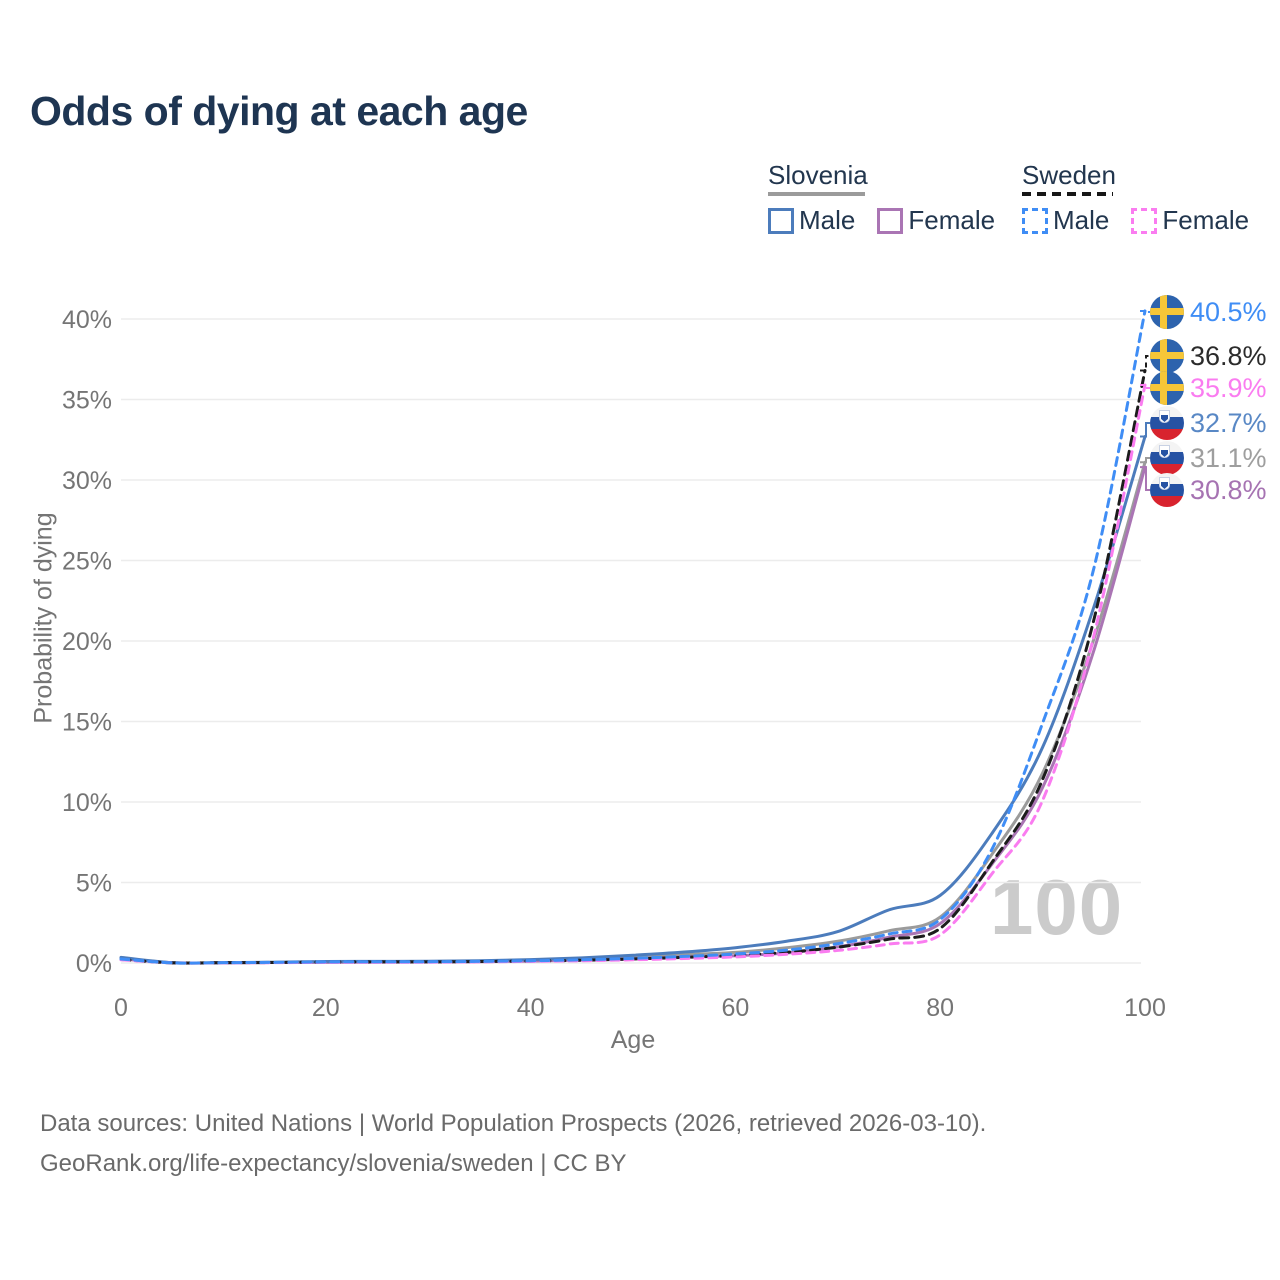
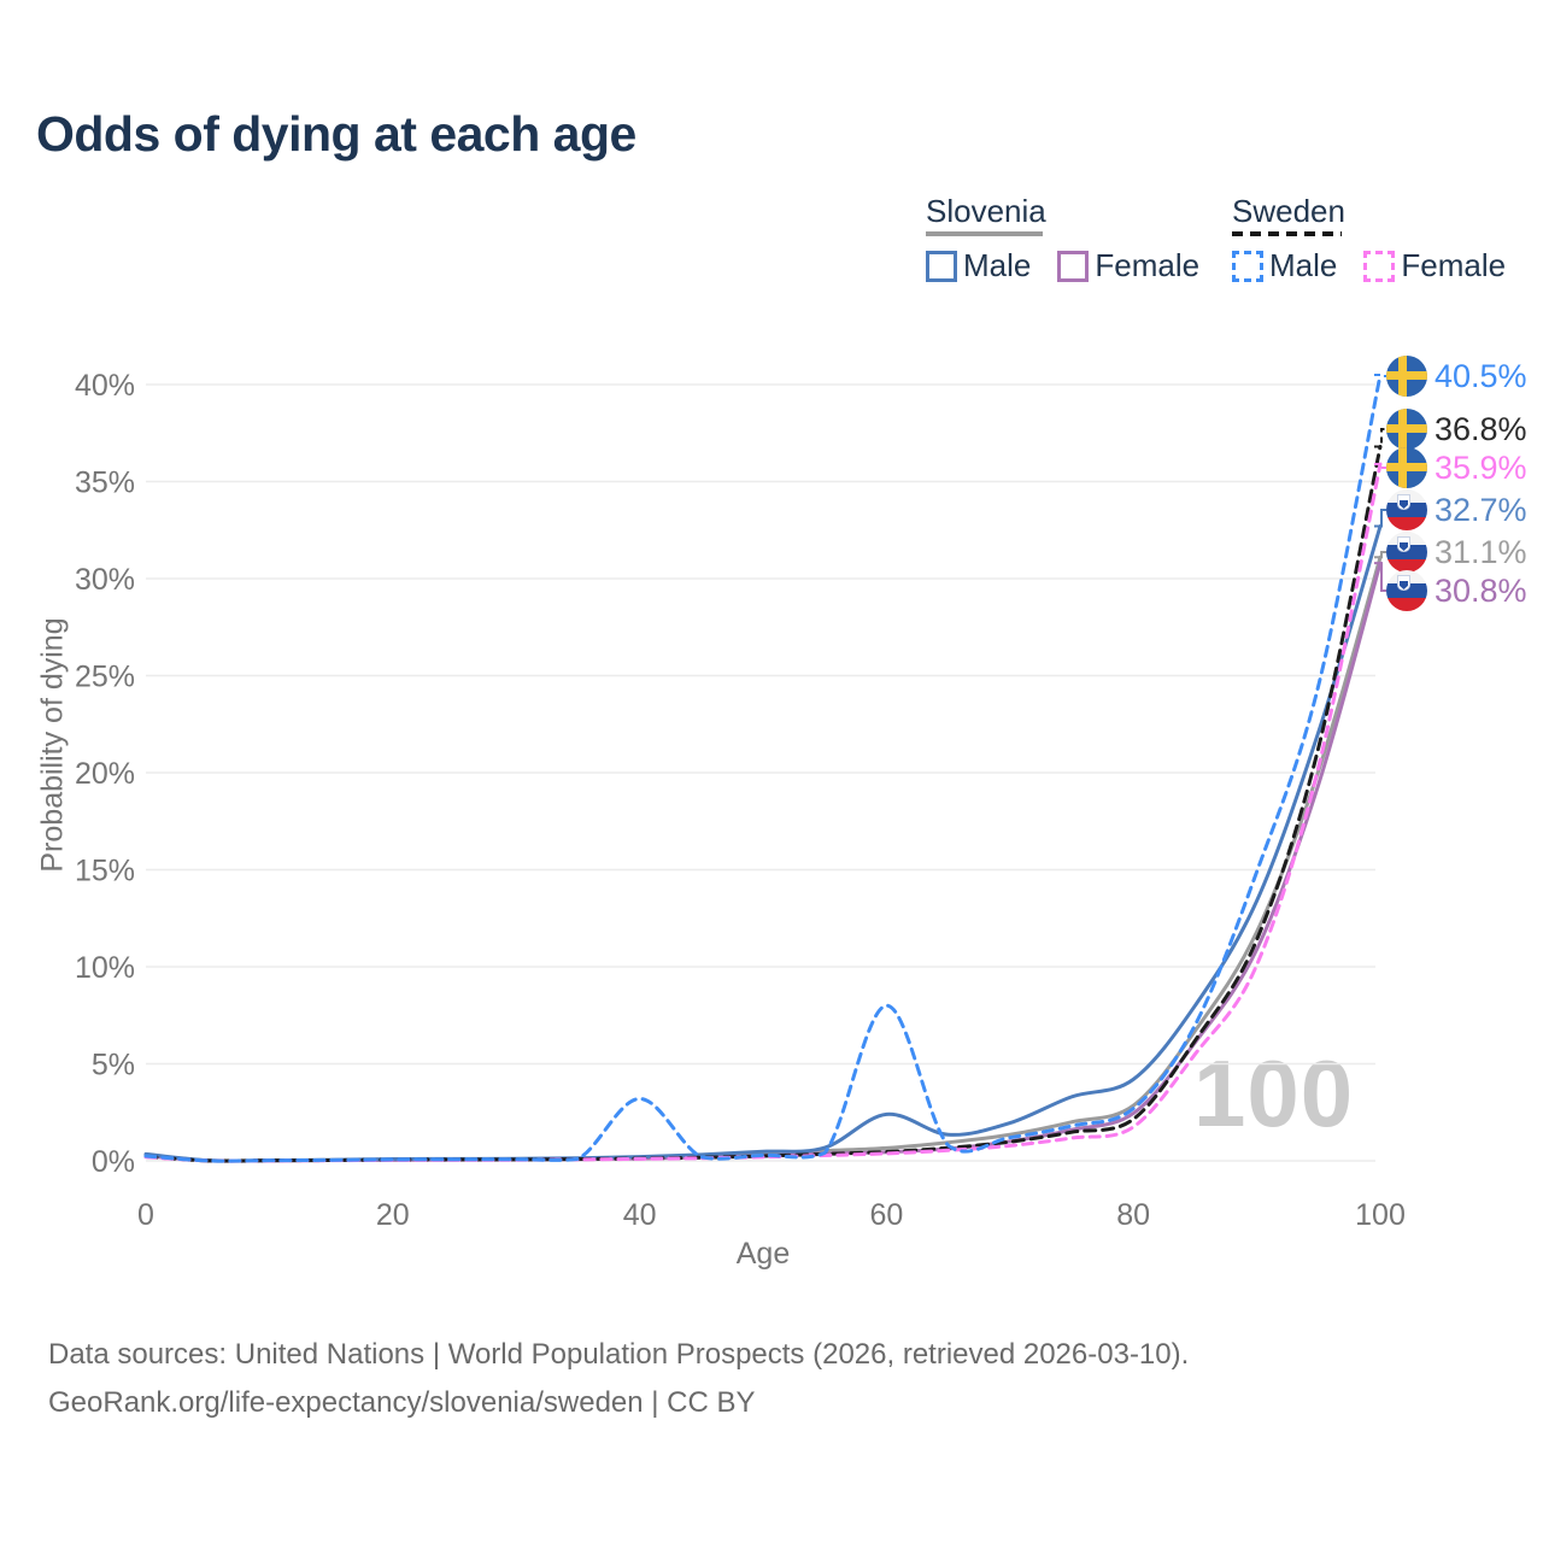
Sweden Male/40: 0.1% -> 3.2%
Slovenia Male/60: 0.9% -> 2.4%
Sweden Male/60: 0.6% -> 8.0%
